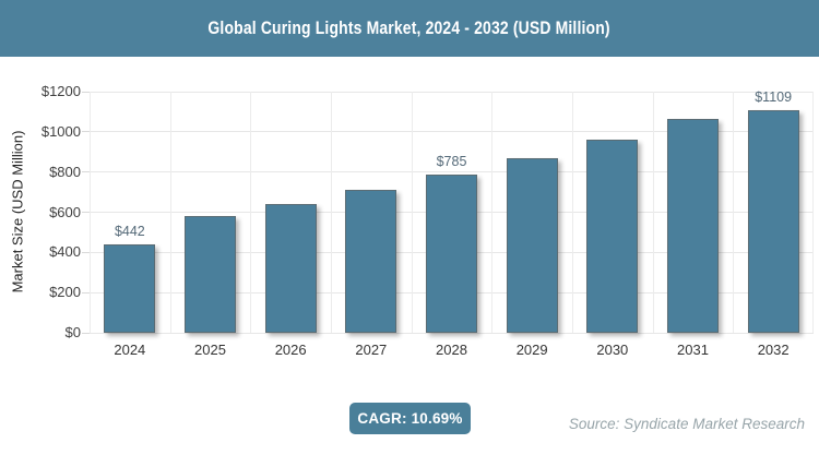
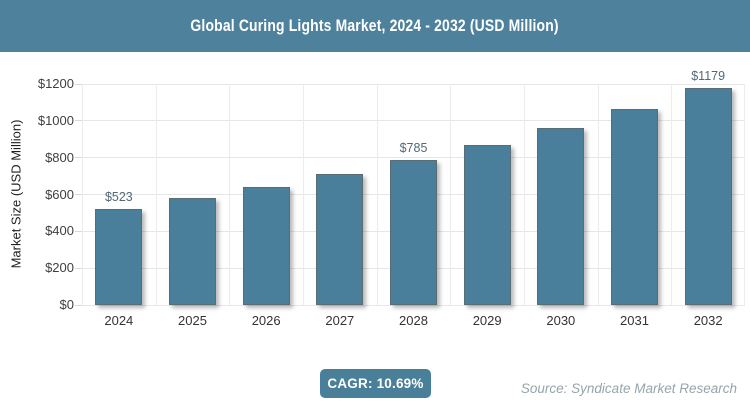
2024: $442 -> $523
2032: $1109 -> $1179
